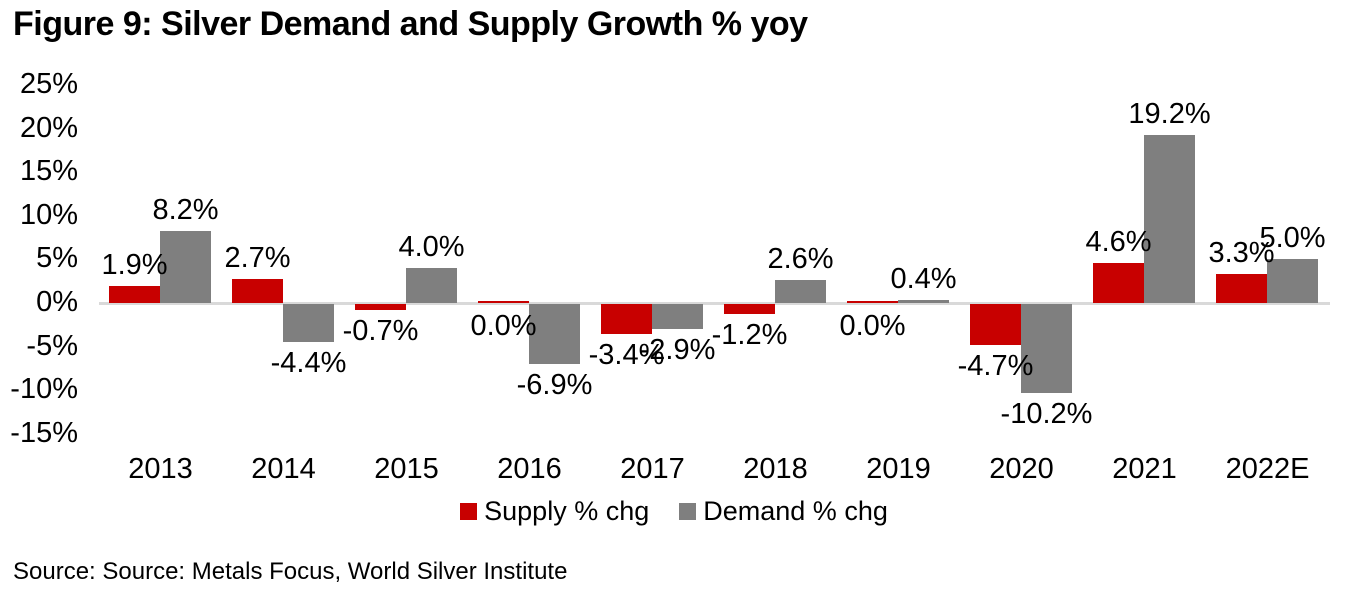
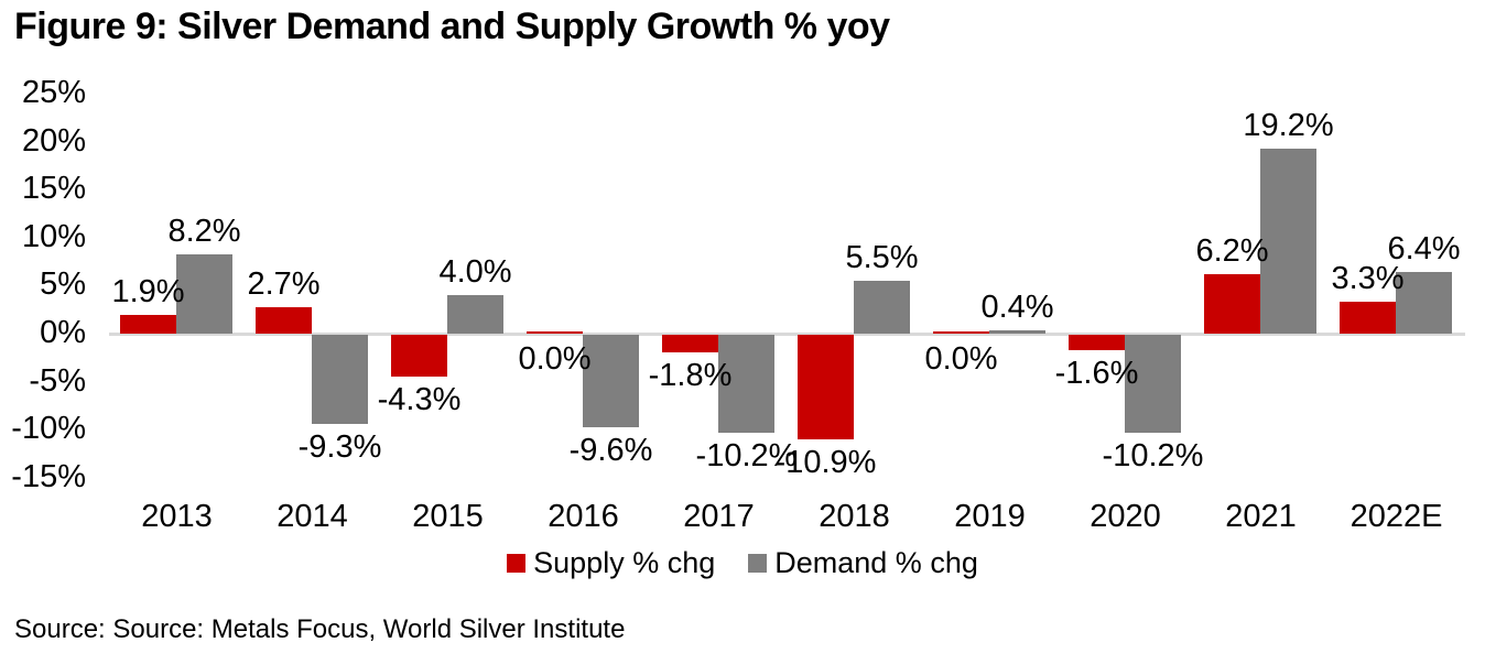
Demand % chg/2014: -4.4% -> -9.3%
Supply % chg/2015: -0.7% -> -4.3%
Demand % chg/2016: -6.9% -> -9.6%
Supply % chg/2017: -3.4% -> -1.8%
Demand % chg/2017: -2.9% -> -10.2%
Supply % chg/2018: -1.2% -> -10.9%
Demand % chg/2018: 2.6% -> 5.5%
Supply % chg/2020: -4.7% -> -1.6%
Supply % chg/2021: 4.6% -> 6.2%
Demand % chg/2022E: 5.0% -> 6.4%
